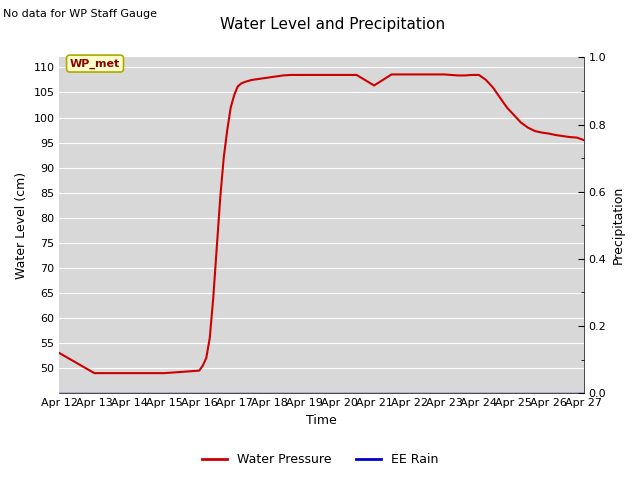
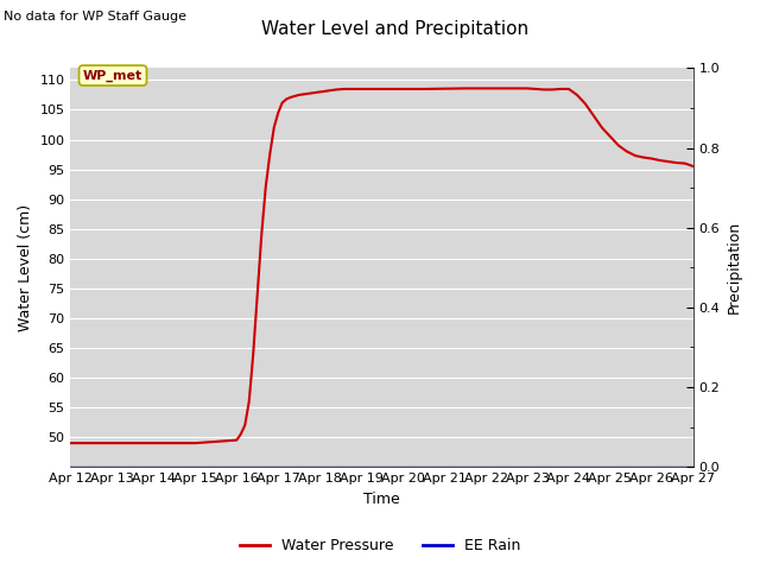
Apr 12: 53.0 -> 49.0
Apr 21: 106.4 -> 108.5
